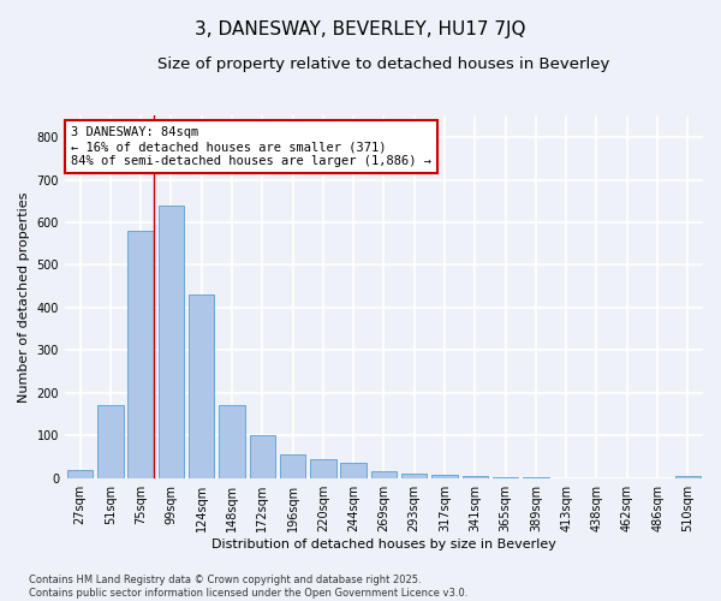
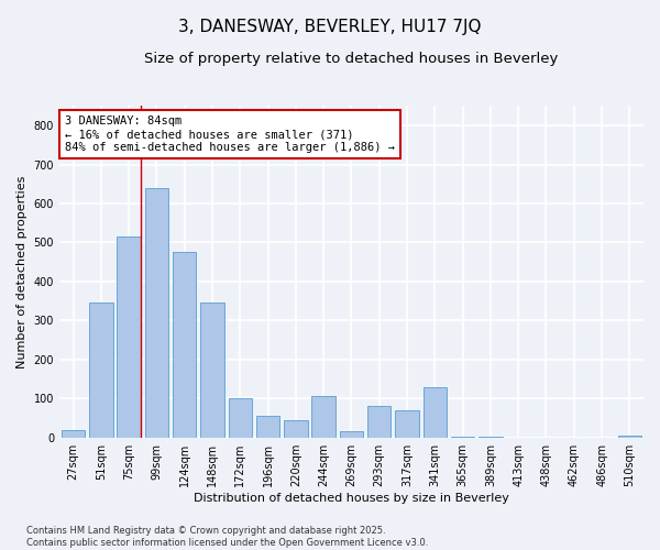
51sqm: 170 -> 345
75sqm: 580 -> 515
124sqm: 430 -> 475
148sqm: 170 -> 345
244sqm: 35 -> 105
293sqm: 10 -> 80
317sqm: 8 -> 70
341sqm: 5 -> 130
